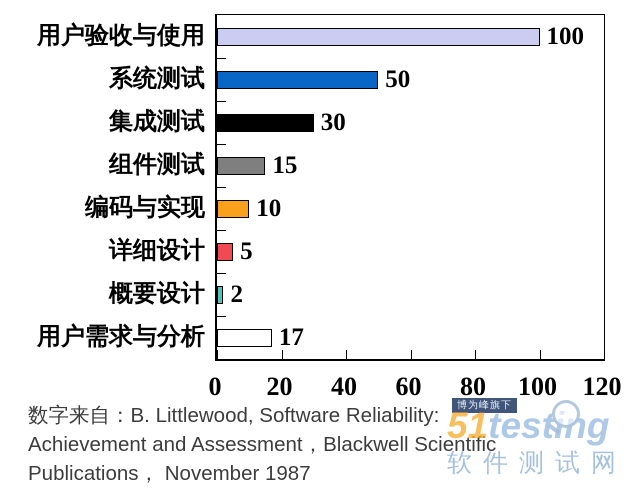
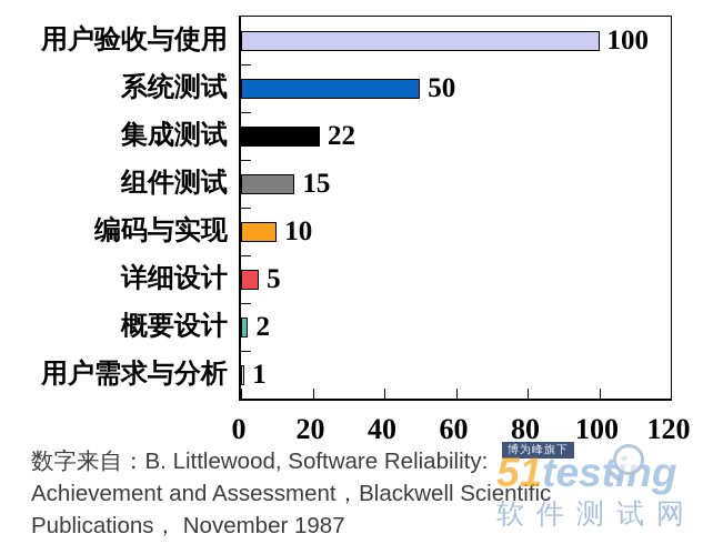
集成测试: 30 -> 22
用户需求与分析: 17 -> 1
